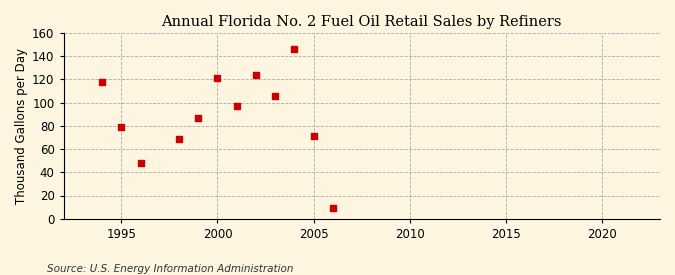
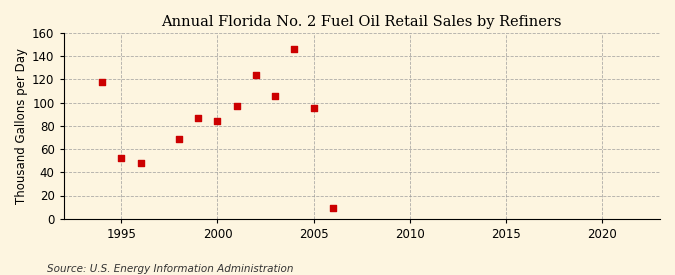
1995: 79 -> 52
2000: 121 -> 84
2005: 71 -> 95
